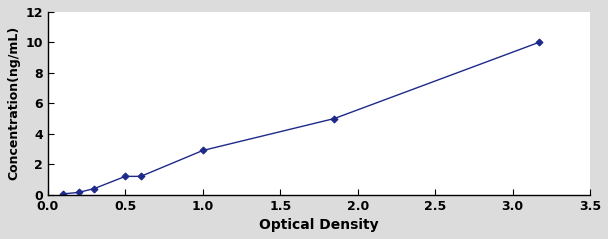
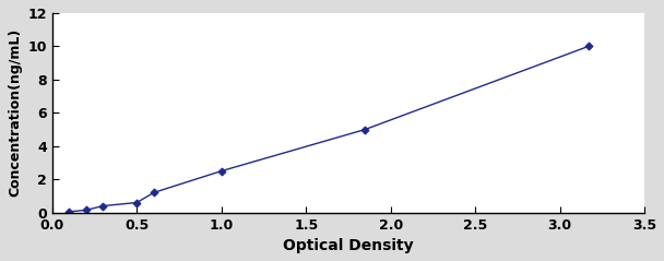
0.5: 1.2 -> 0.6
1.0: 2.9 -> 2.5
